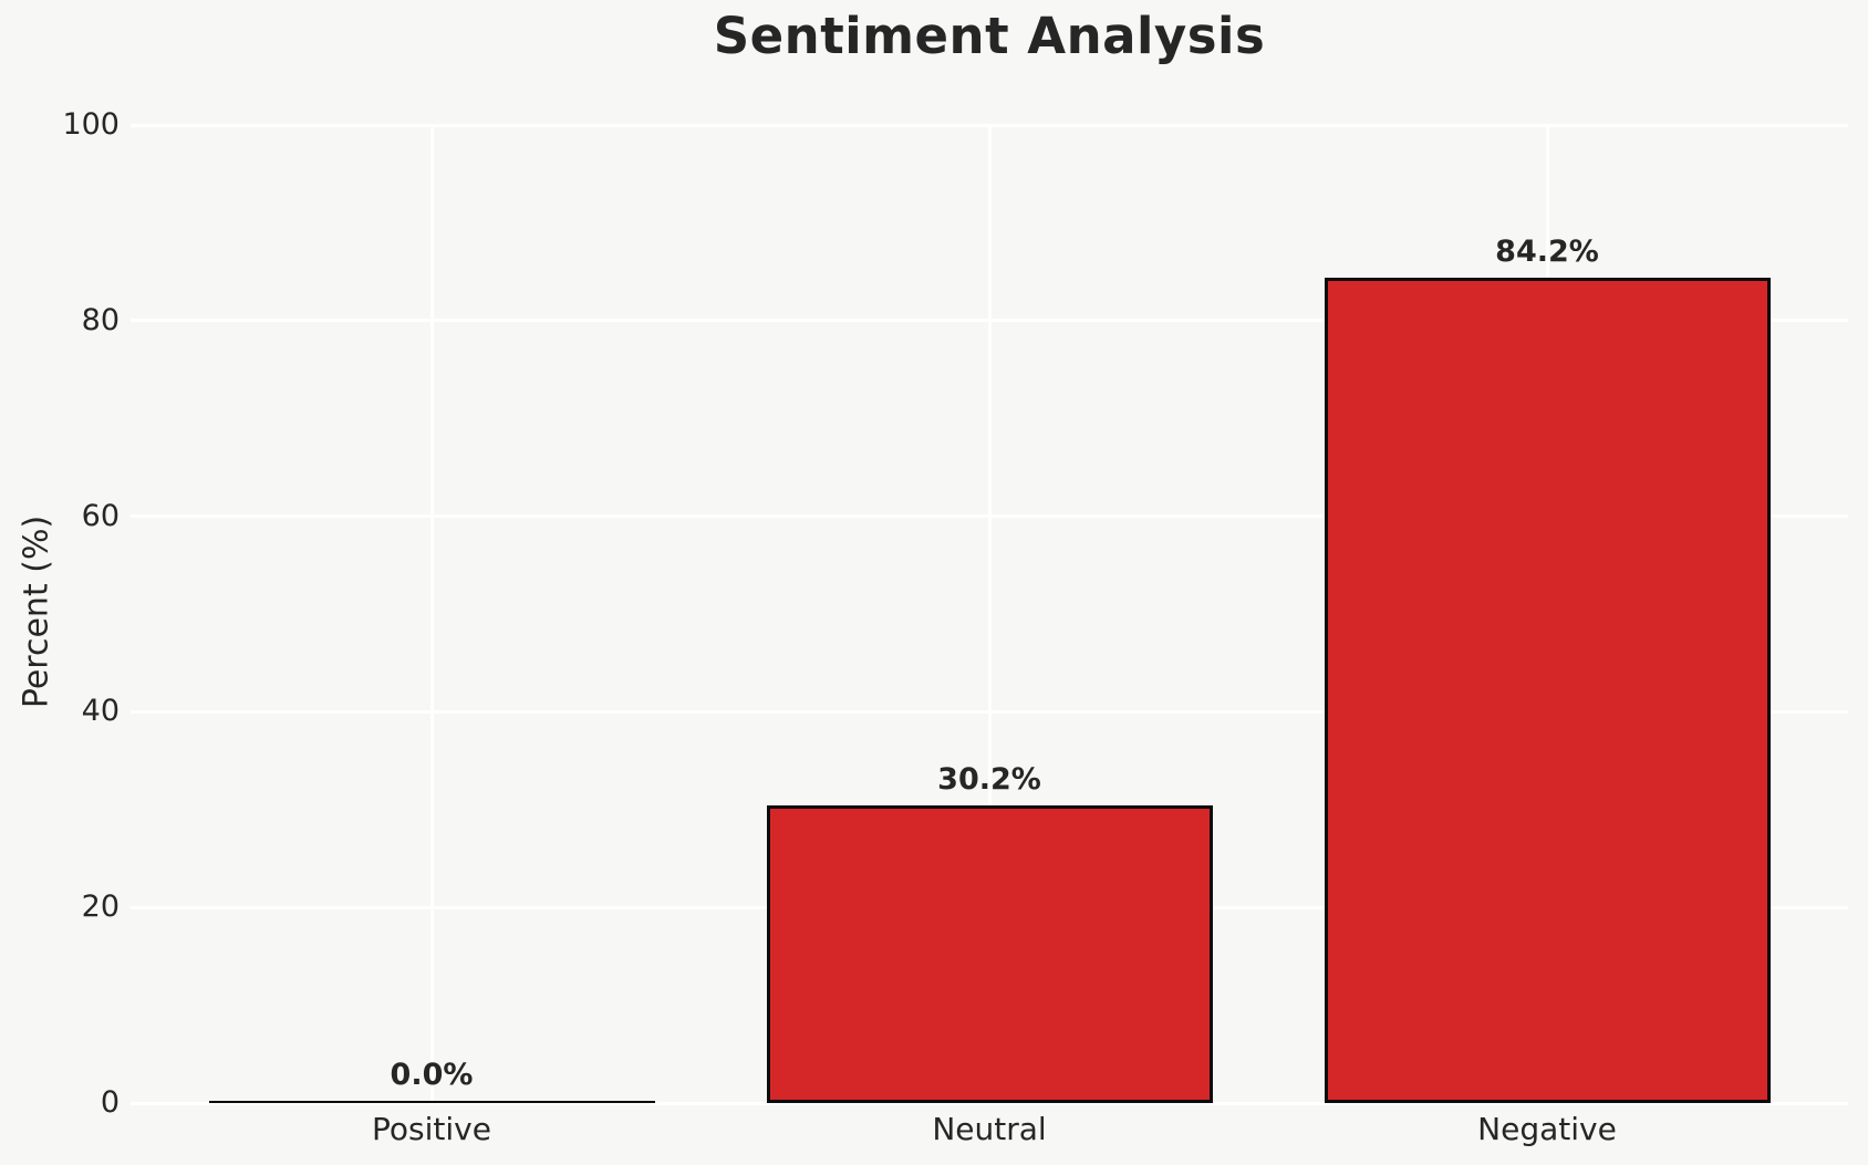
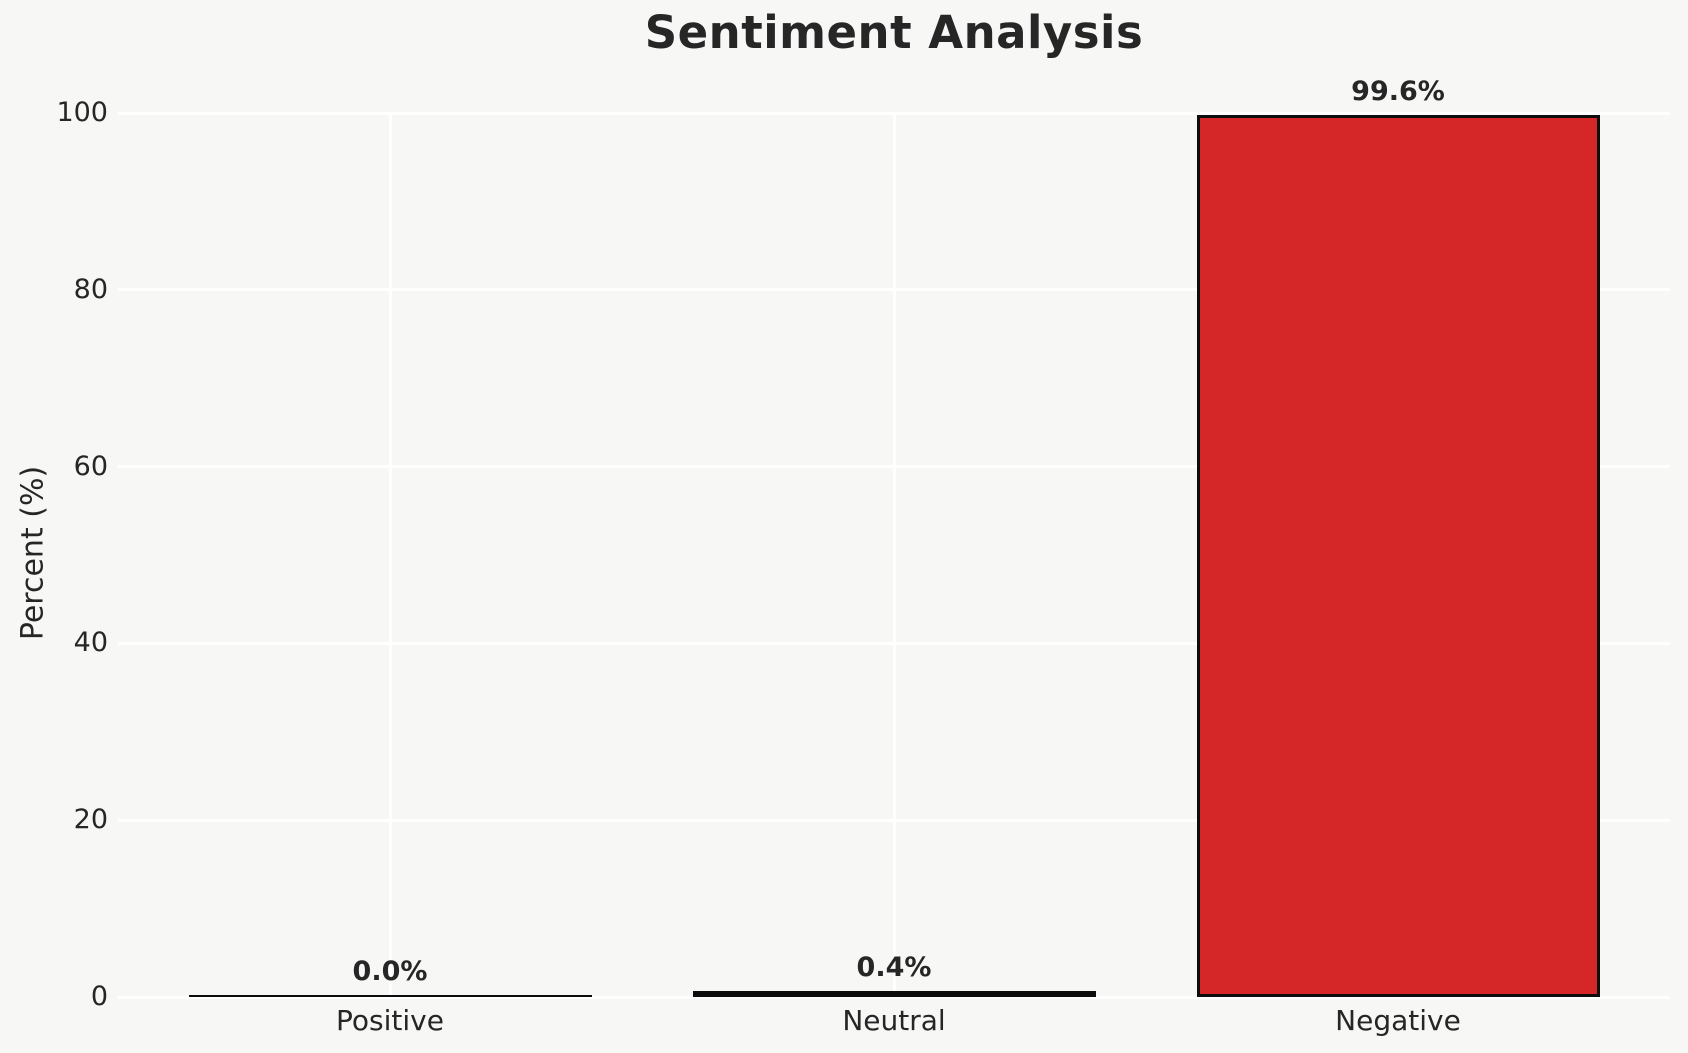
Neutral: 30.2% -> 0.4%
Negative: 84.2% -> 99.6%
